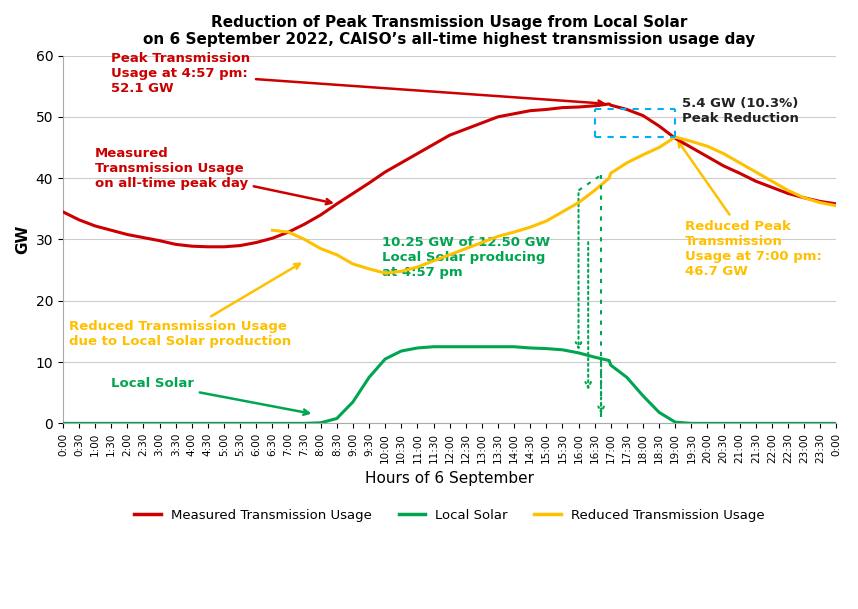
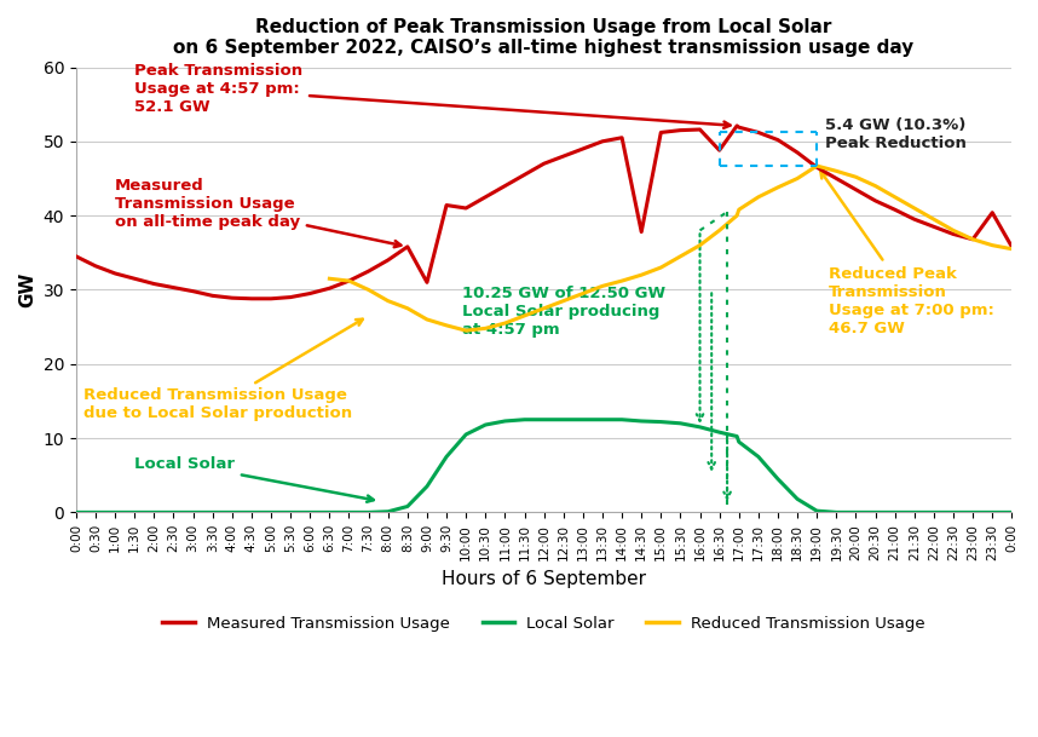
Measured Transmission Usage/9:00: 37.5 -> 31.0
Measured Transmission Usage/9:30: 39.2 -> 41.4
Measured Transmission Usage/14:30: 51.0 -> 37.8
Measured Transmission Usage/16:30: 51.8 -> 48.8
Measured Transmission Usage/23:30: 36.2 -> 40.4
